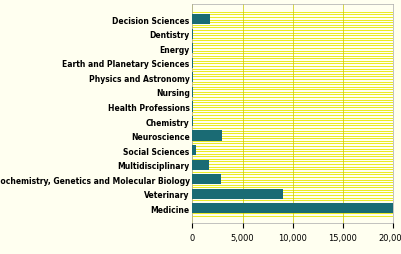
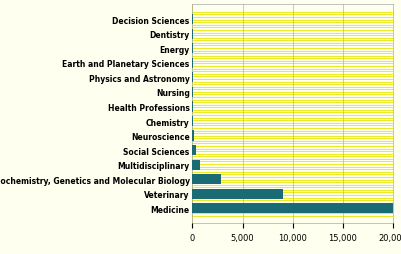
Decision Sciences: 1,700 -> 0
Neuroscience: 2,900 -> 200
Multidisciplinary: 1,600 -> 800
